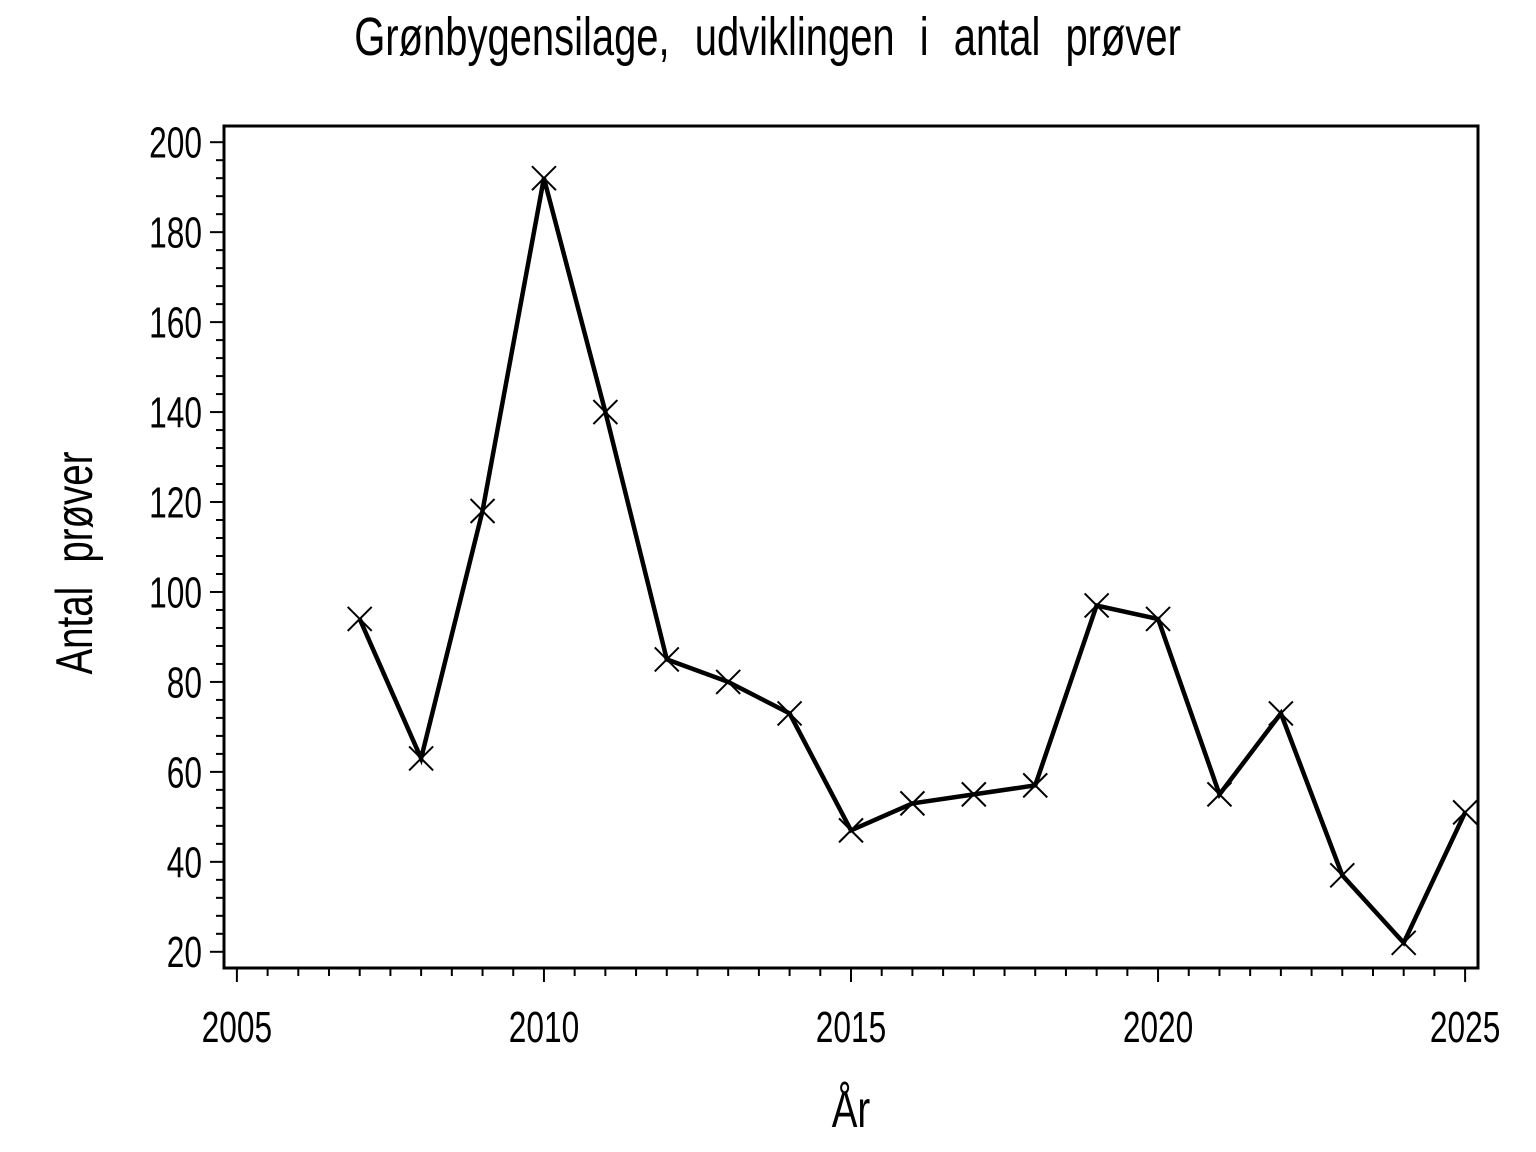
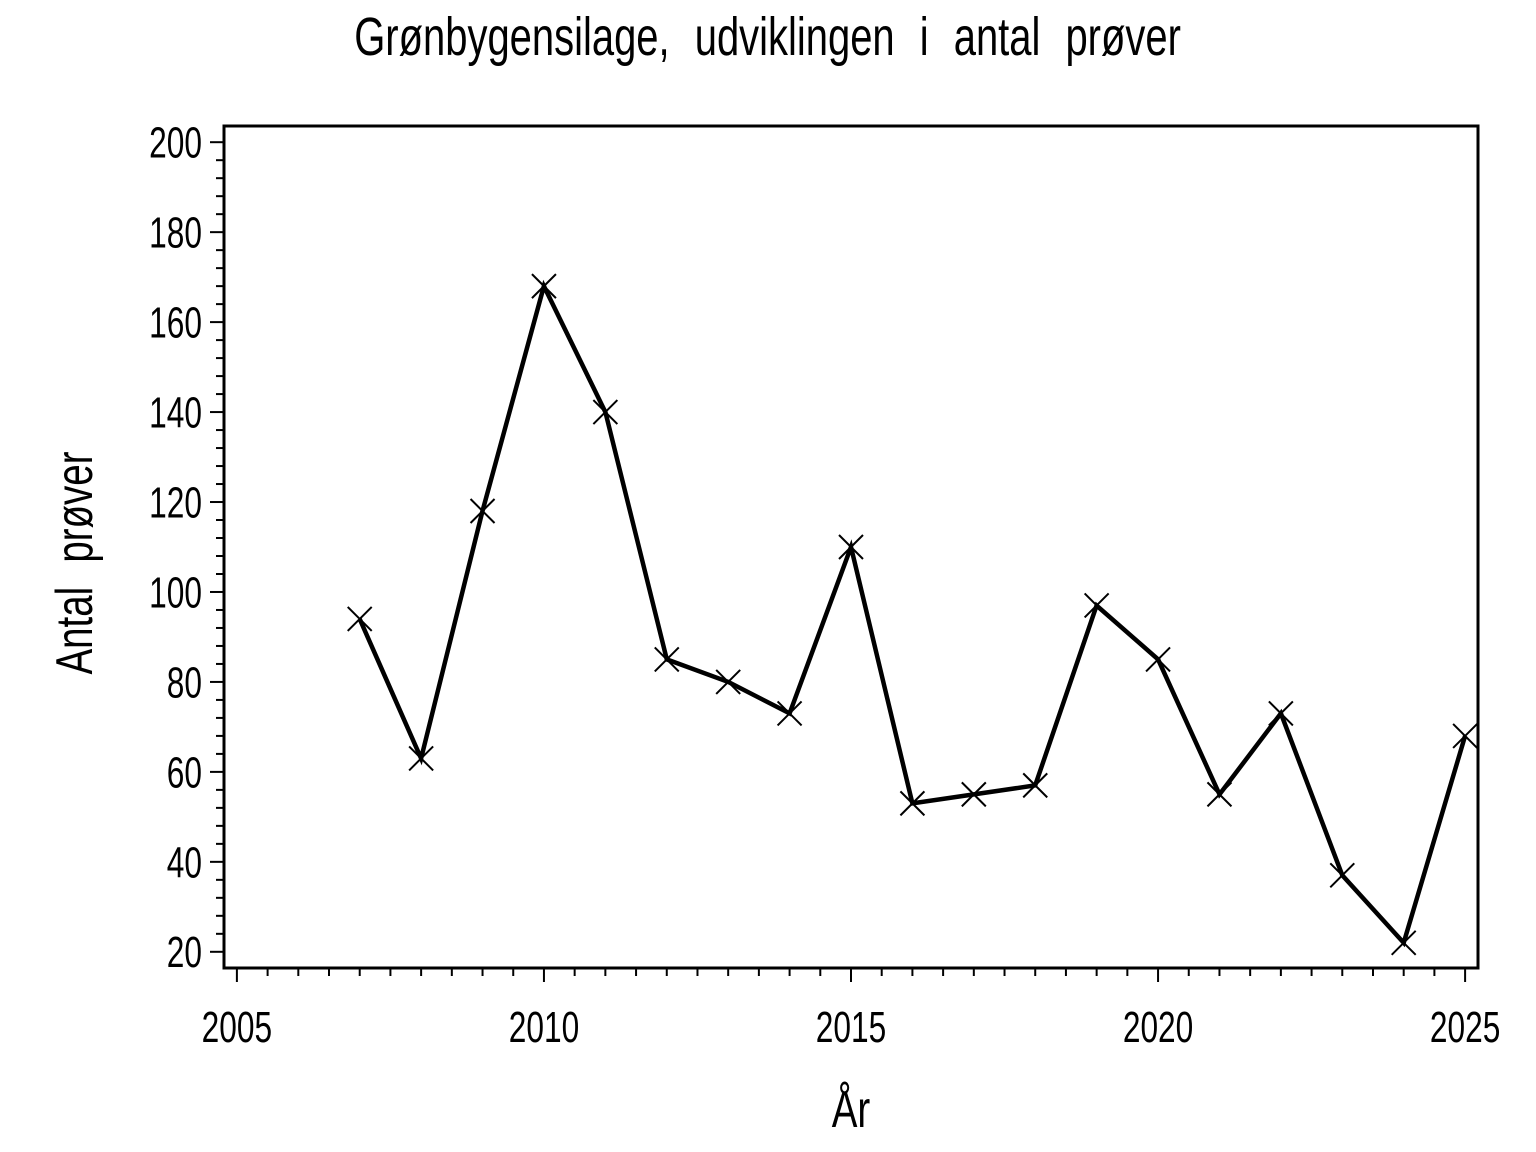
2010: 192 -> 168
2015: 47 -> 110
2020: 94 -> 85
2025: 51 -> 68
